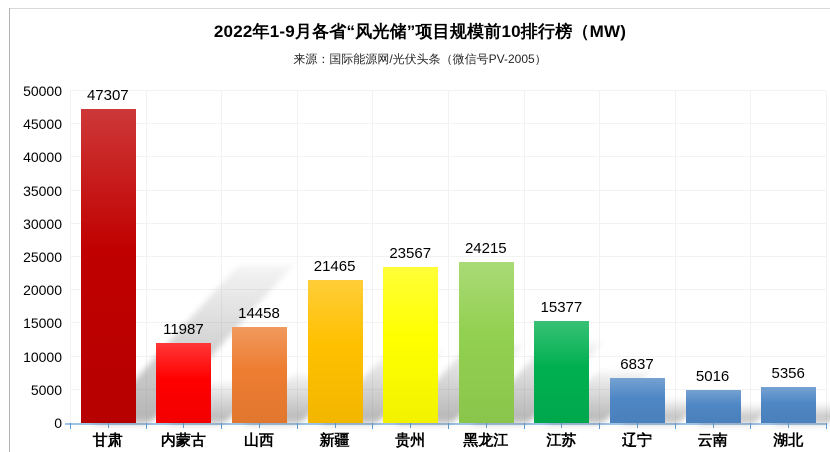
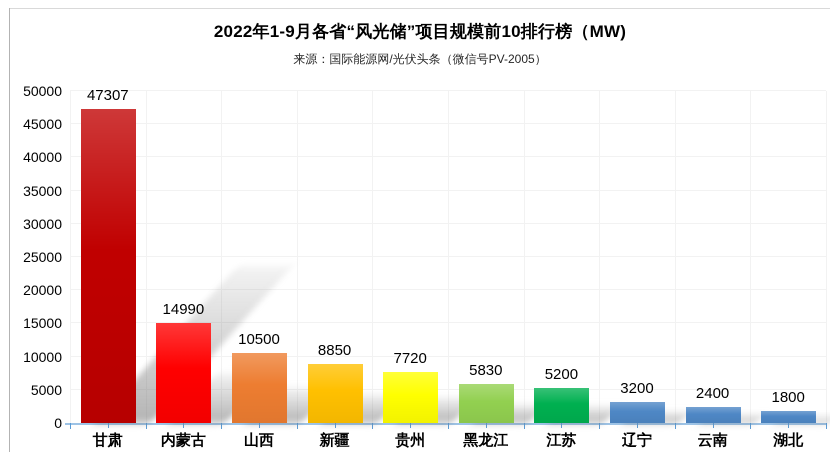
内蒙古: 11987 -> 14990
山西: 14458 -> 10500
新疆: 21465 -> 8850
贵州: 23567 -> 7720
黑龙江: 24215 -> 5830
江苏: 15377 -> 5200
辽宁: 6837 -> 3200
云南: 5016 -> 2400
湖北: 5356 -> 1800
